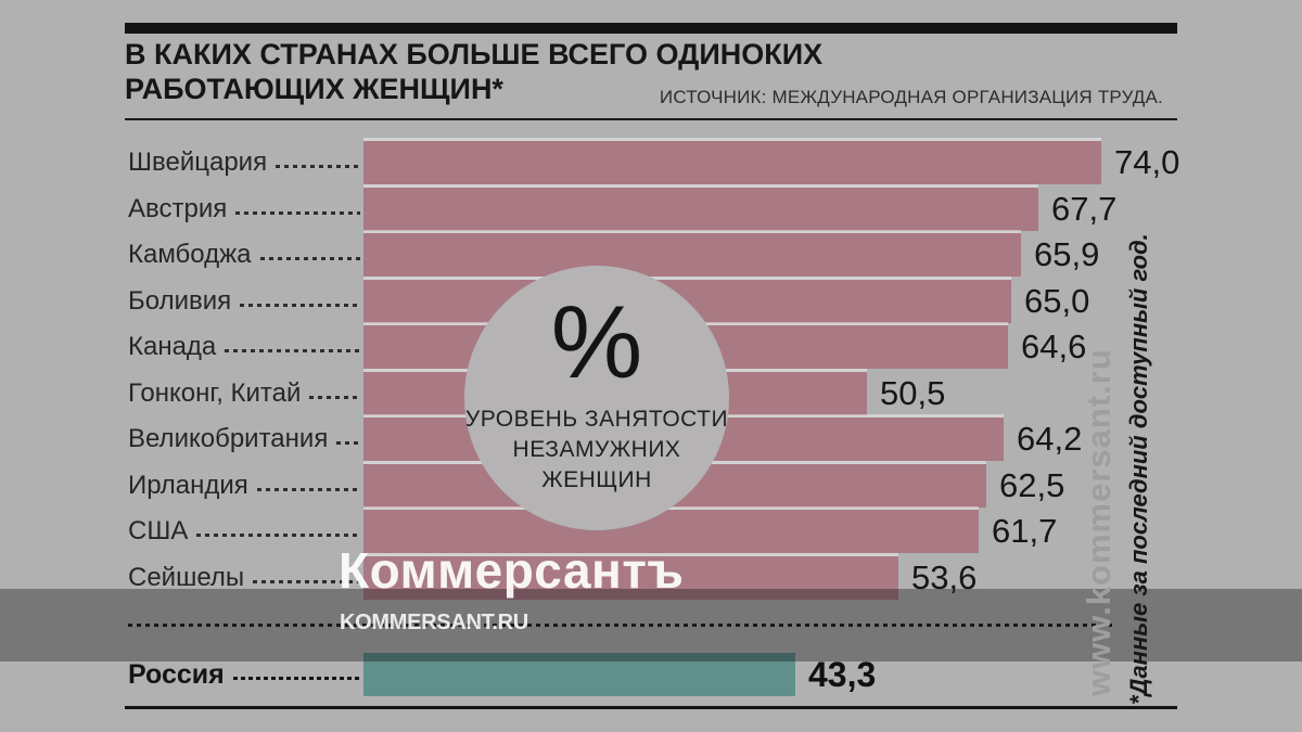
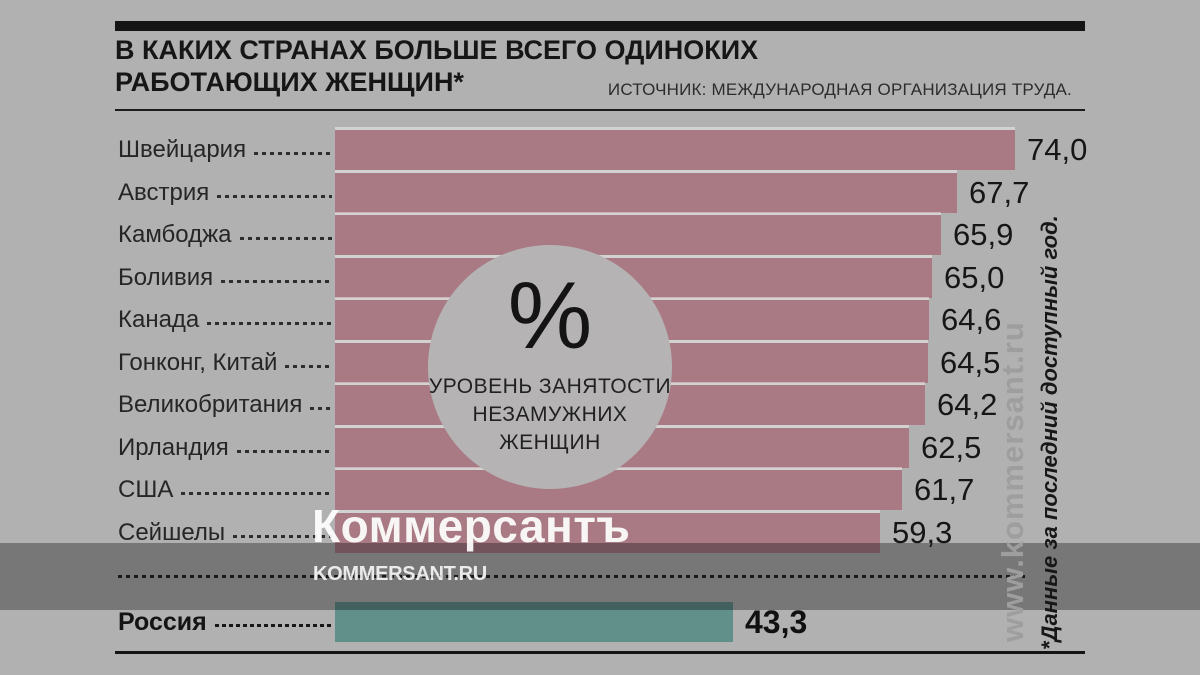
Гонконг, Китай: 50,5 -> 64,5
Сейшелы: 53,6 -> 59,3
